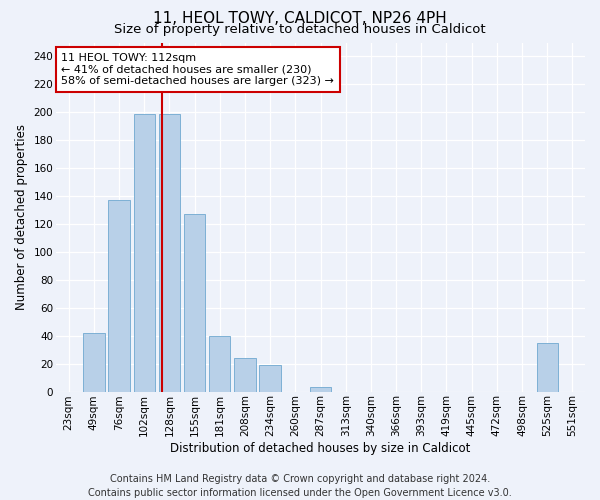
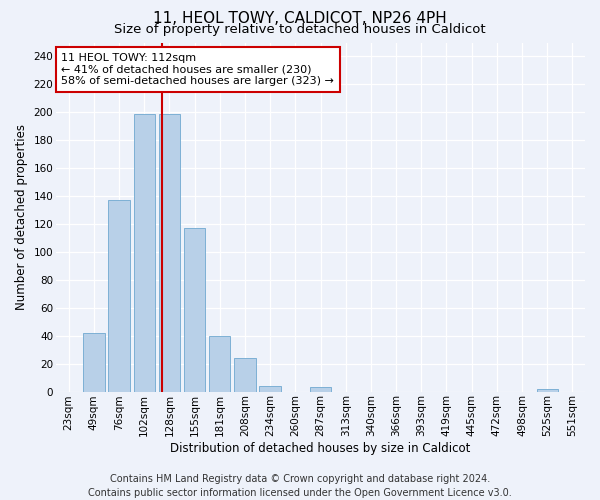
155sqm: 127 -> 117
234sqm: 19 -> 4
525sqm: 35 -> 2
